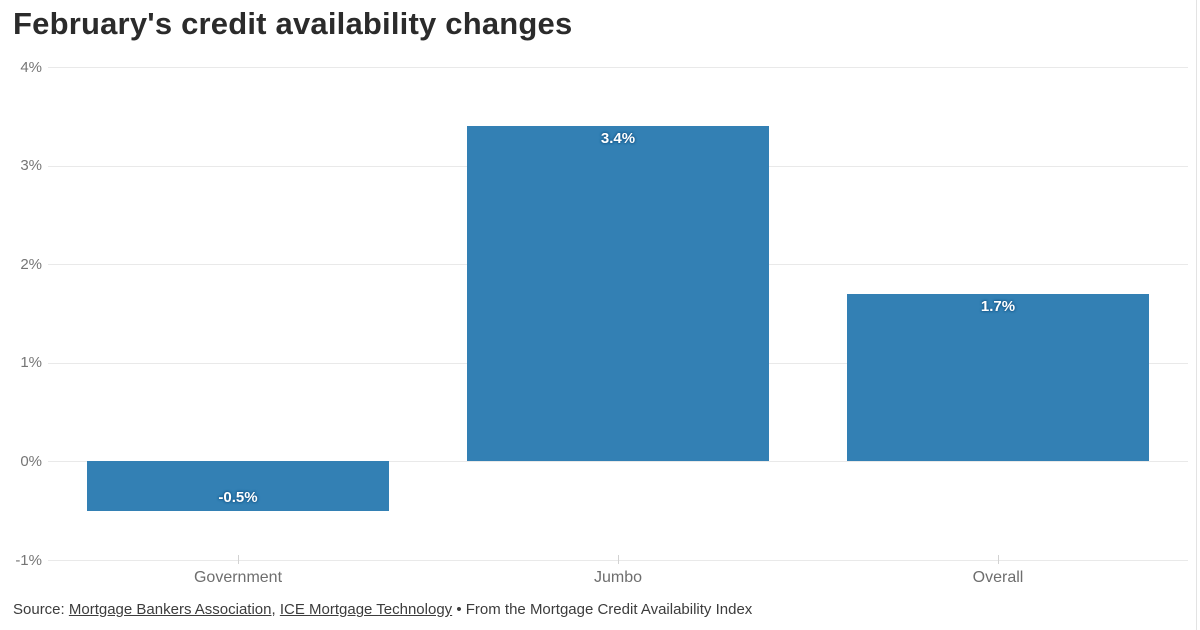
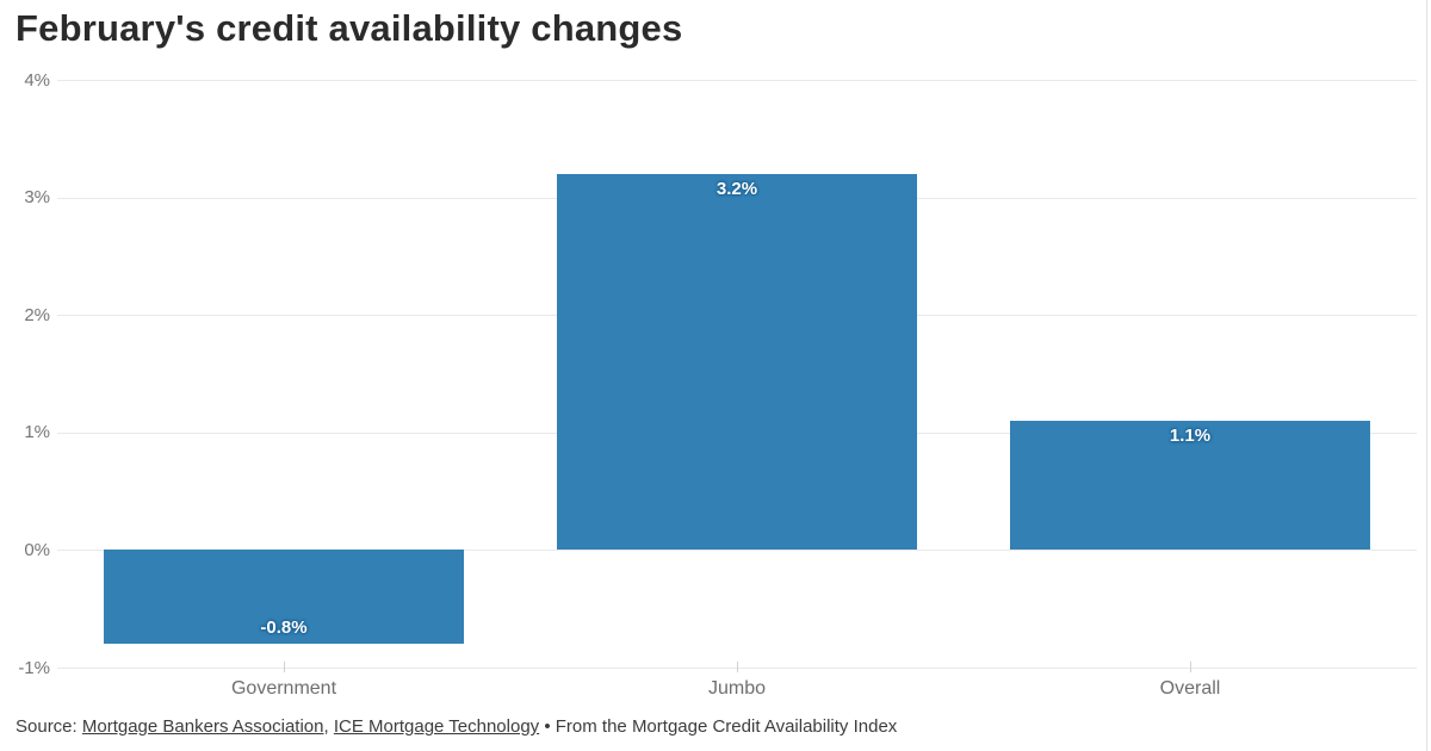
Government: -0.5% -> -0.8%
Jumbo: 3.4% -> 3.2%
Overall: 1.7% -> 1.1%
